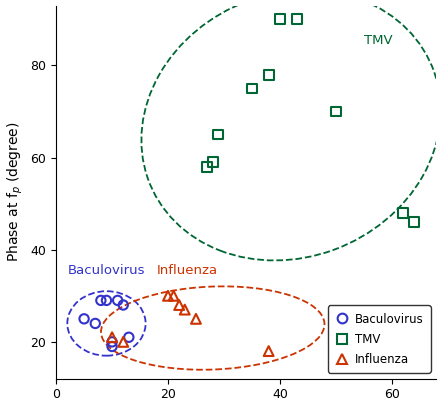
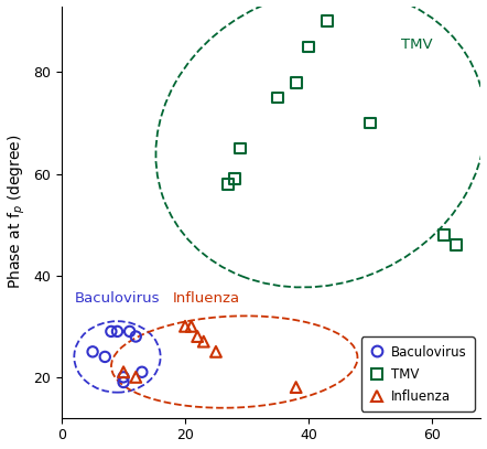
TMV/40: 90 -> 85
